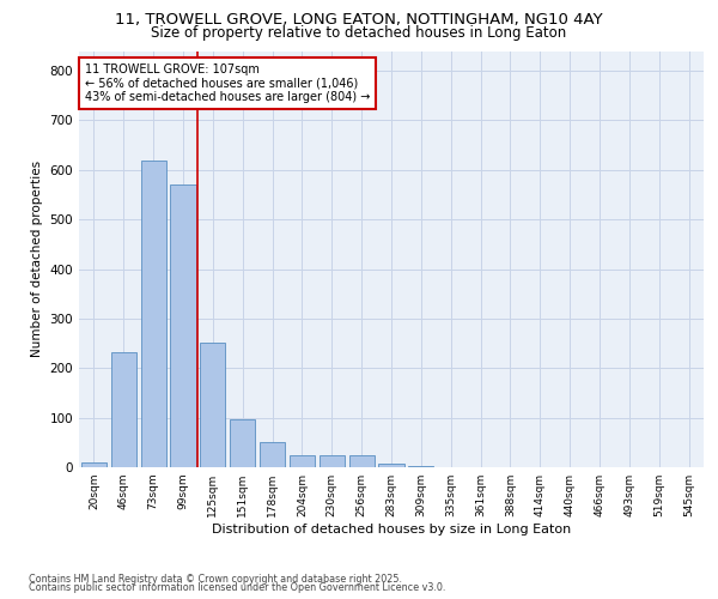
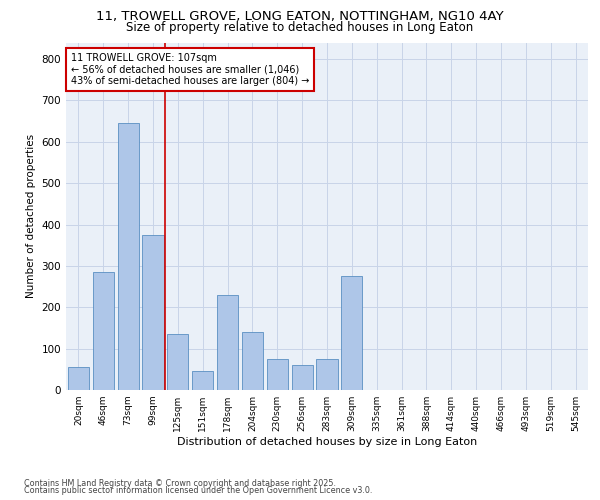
20sqm: 10 -> 55
46sqm: 232 -> 285
73sqm: 618 -> 645
99sqm: 570 -> 375
125sqm: 252 -> 135
151sqm: 97 -> 45
178sqm: 50 -> 230
204sqm: 23 -> 140
230sqm: 23 -> 75
256sqm: 23 -> 60
283sqm: 7 -> 75
309sqm: 2 -> 275
